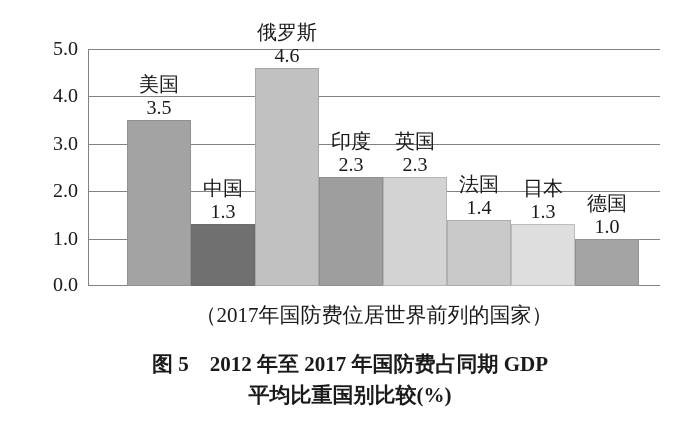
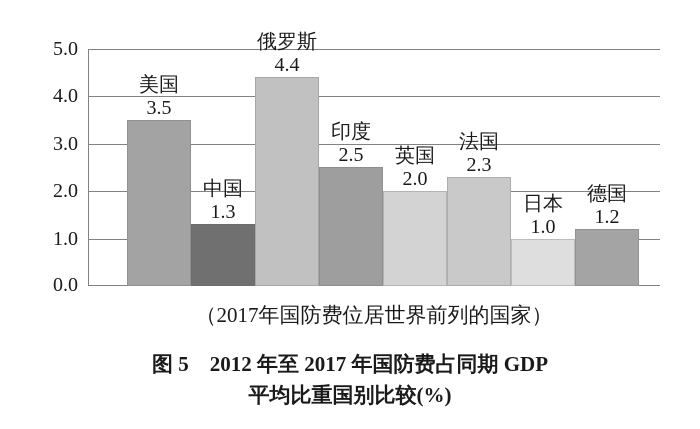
俄罗斯: 4.6 -> 4.4
印度: 2.3 -> 2.5
英国: 2.3 -> 2.0
法国: 1.4 -> 2.3
日本: 1.3 -> 1.0
德国: 1.0 -> 1.2
